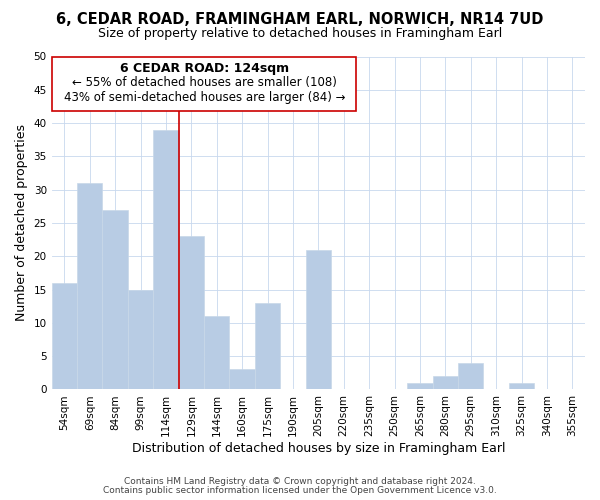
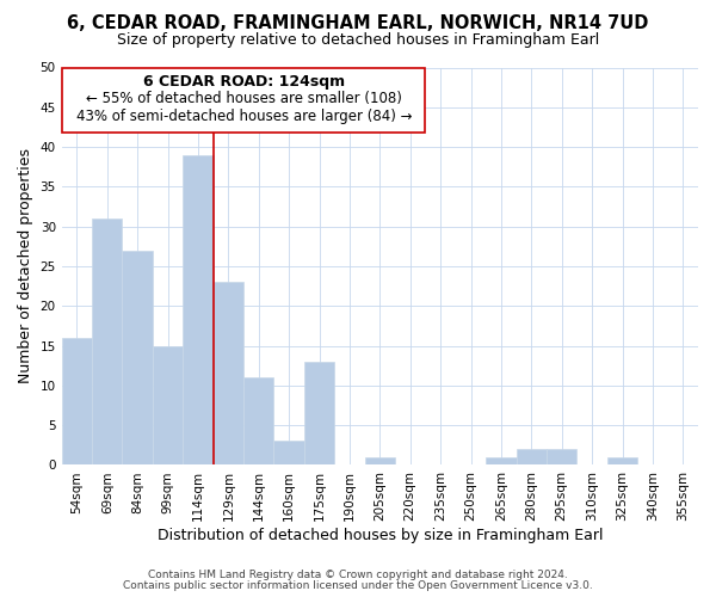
205sqm: 21 -> 1
295sqm: 4 -> 2
